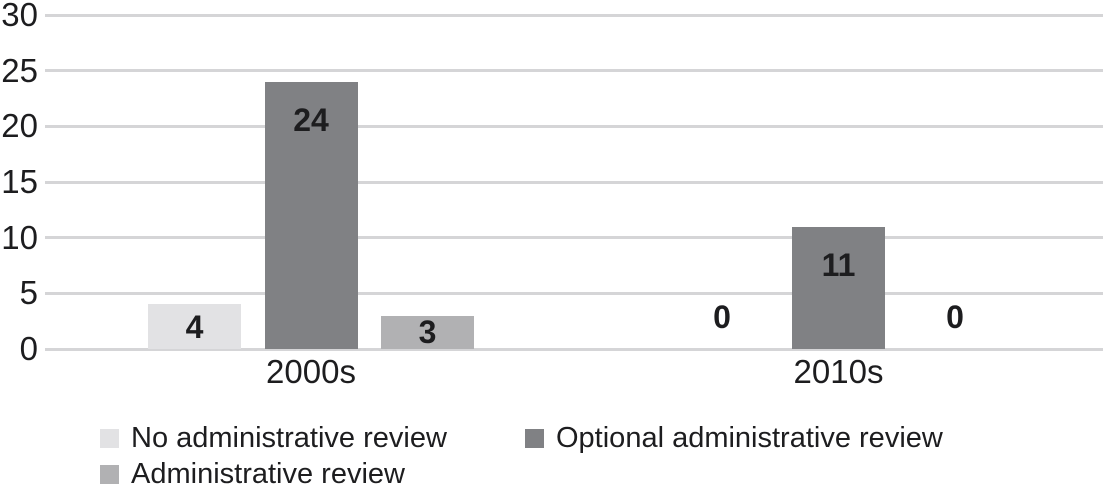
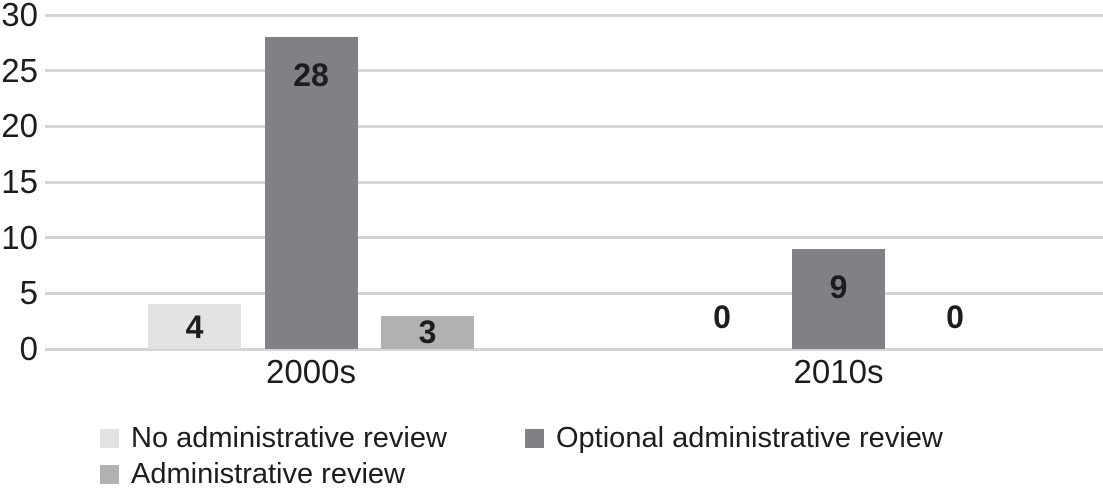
Optional administrative review/2000s: 24 -> 28
Optional administrative review/2010s: 11 -> 9
